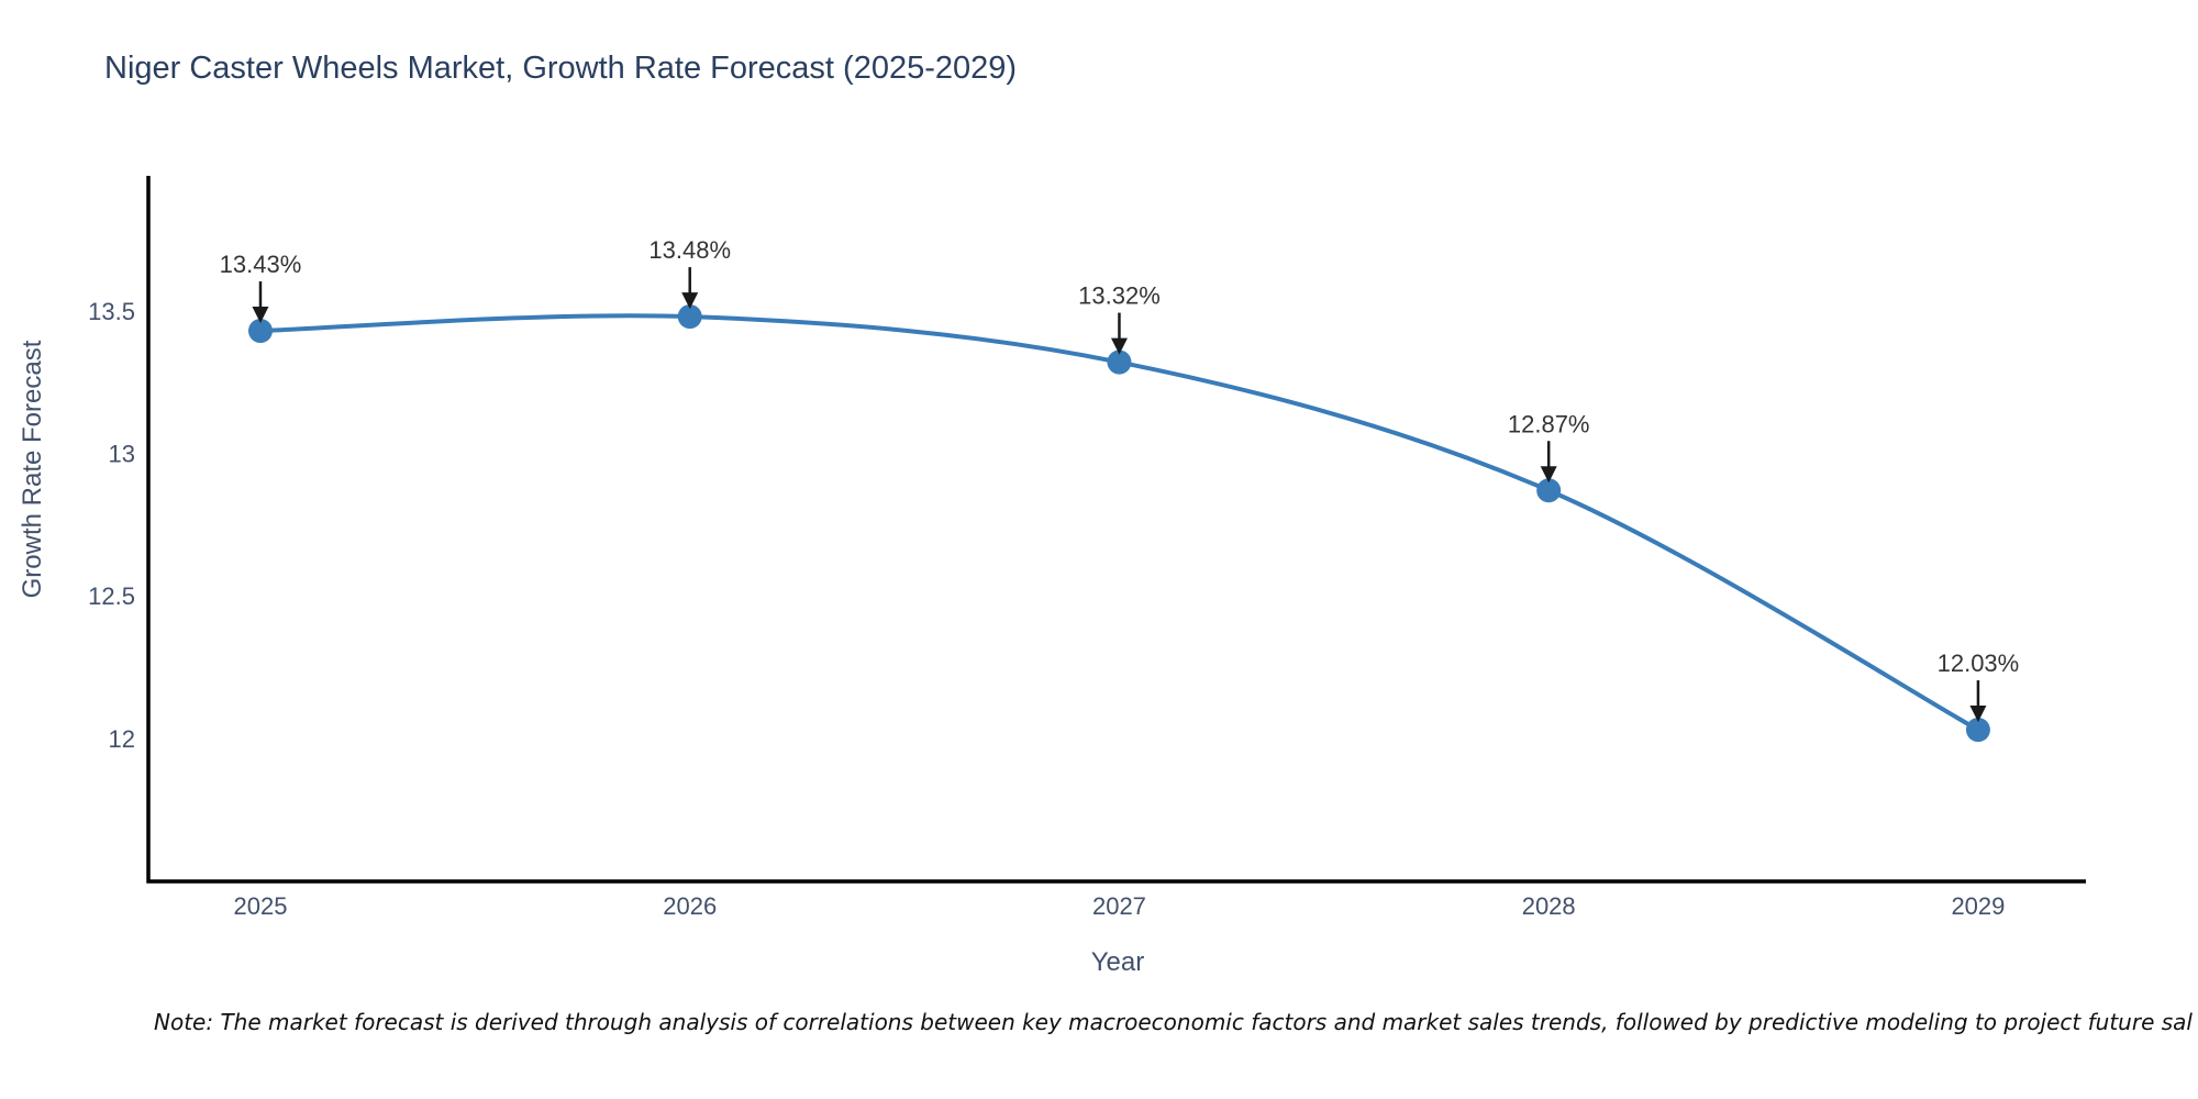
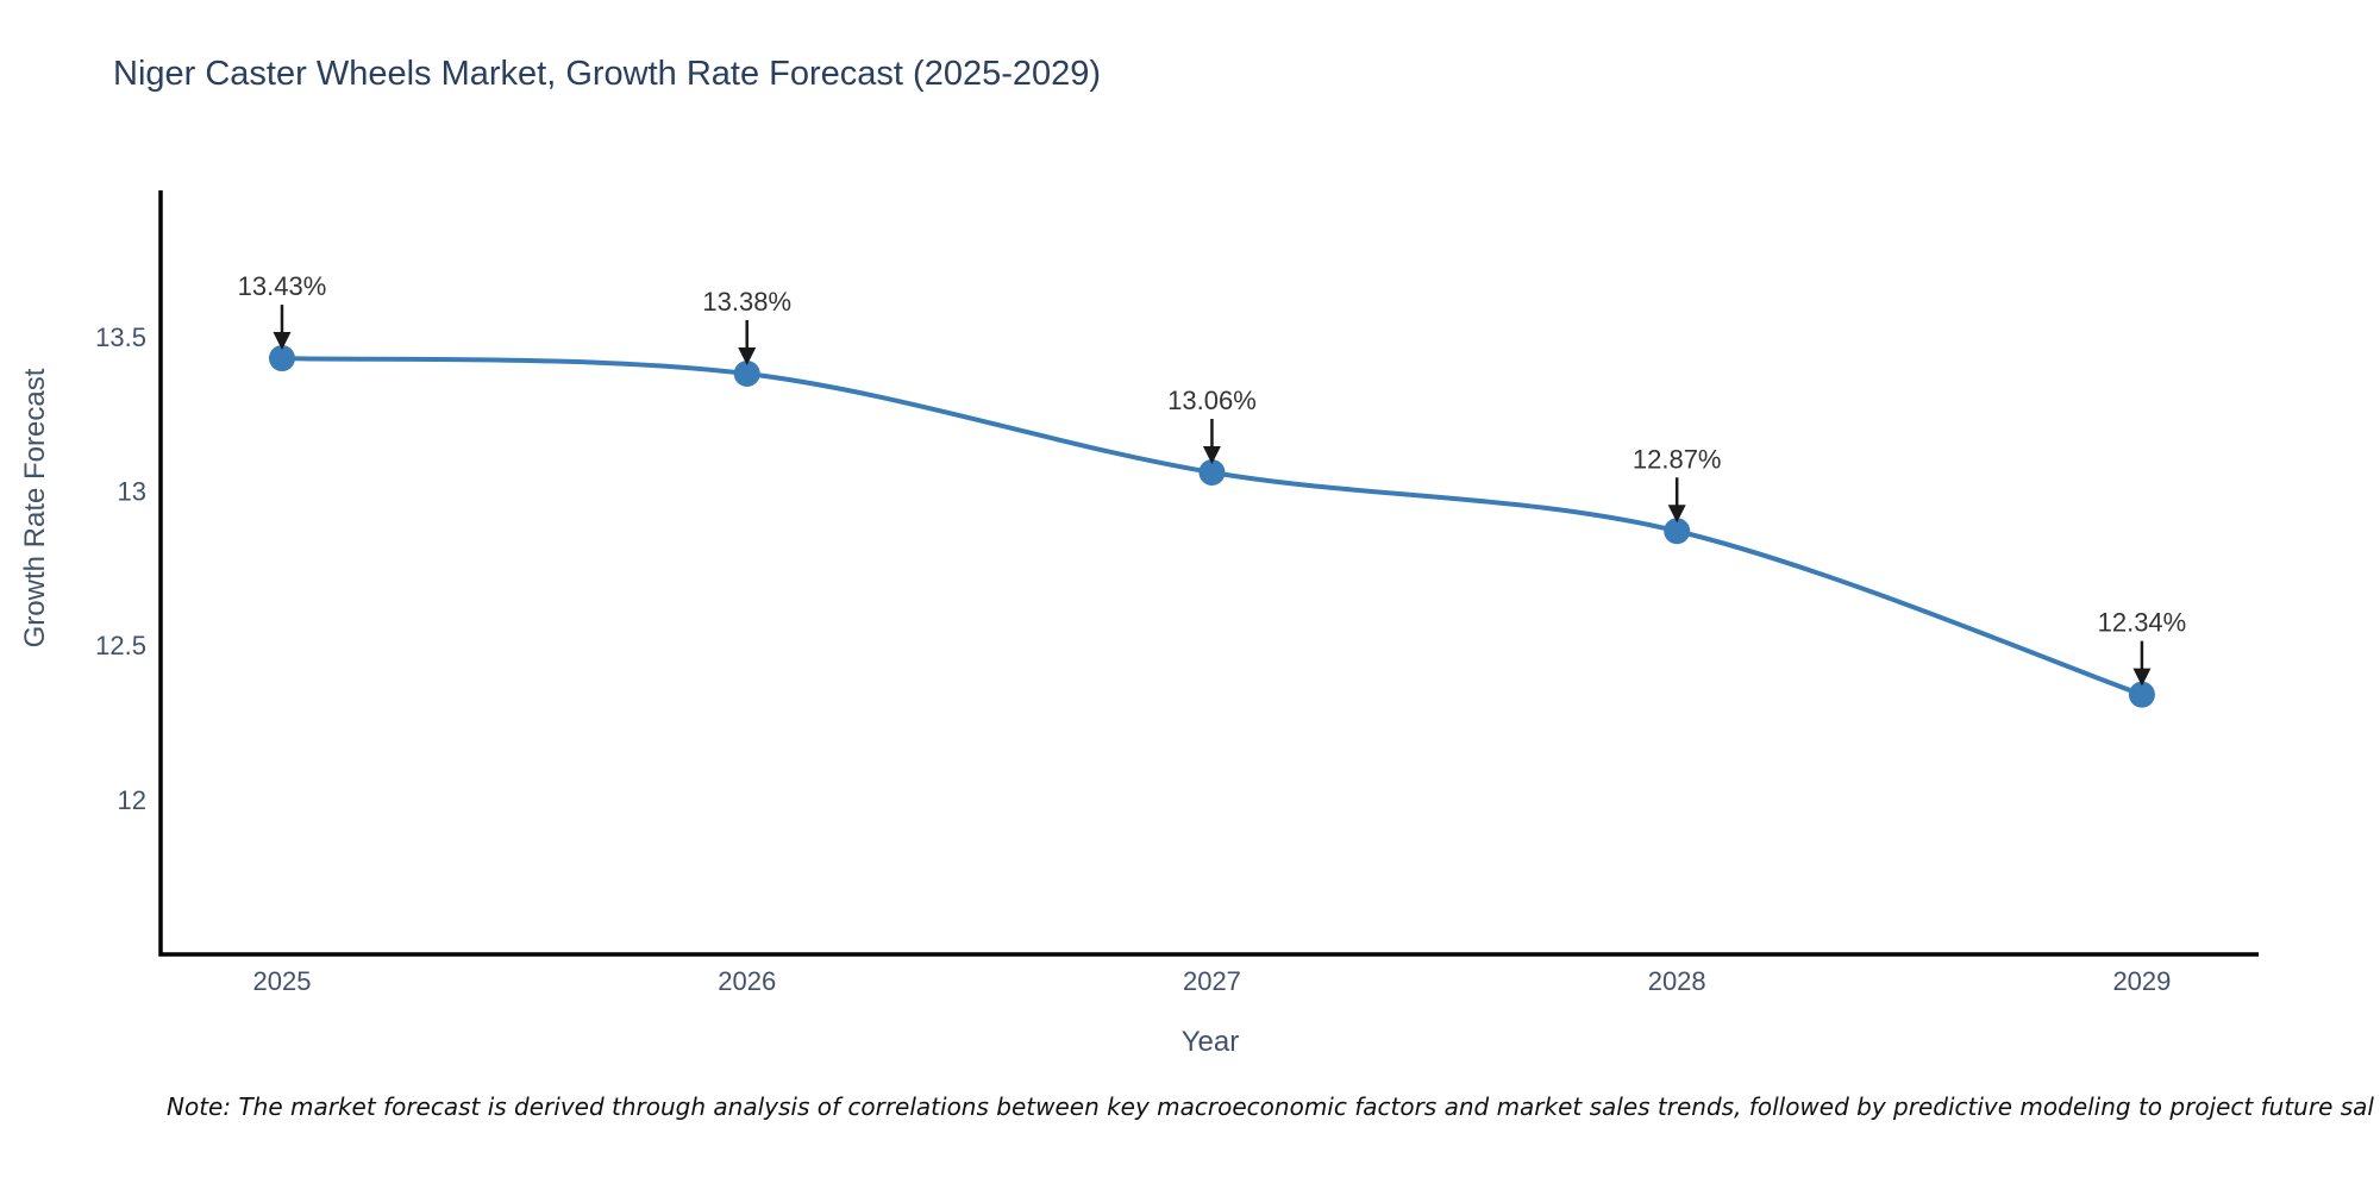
2026: 13.48% -> 13.38%
2027: 13.32% -> 13.06%
2029: 12.03% -> 12.34%
